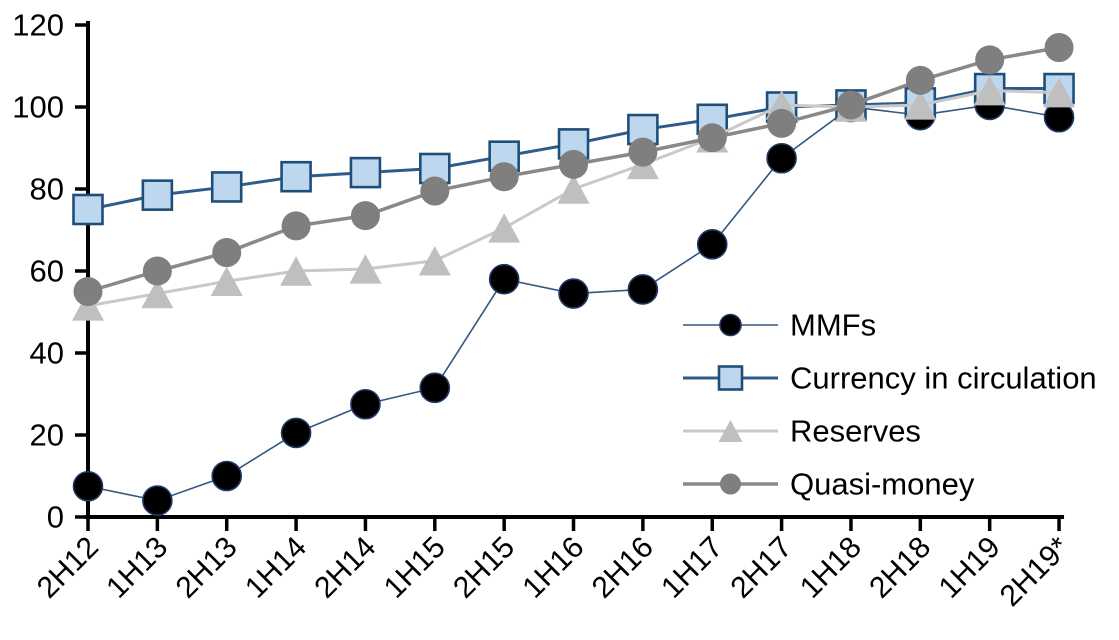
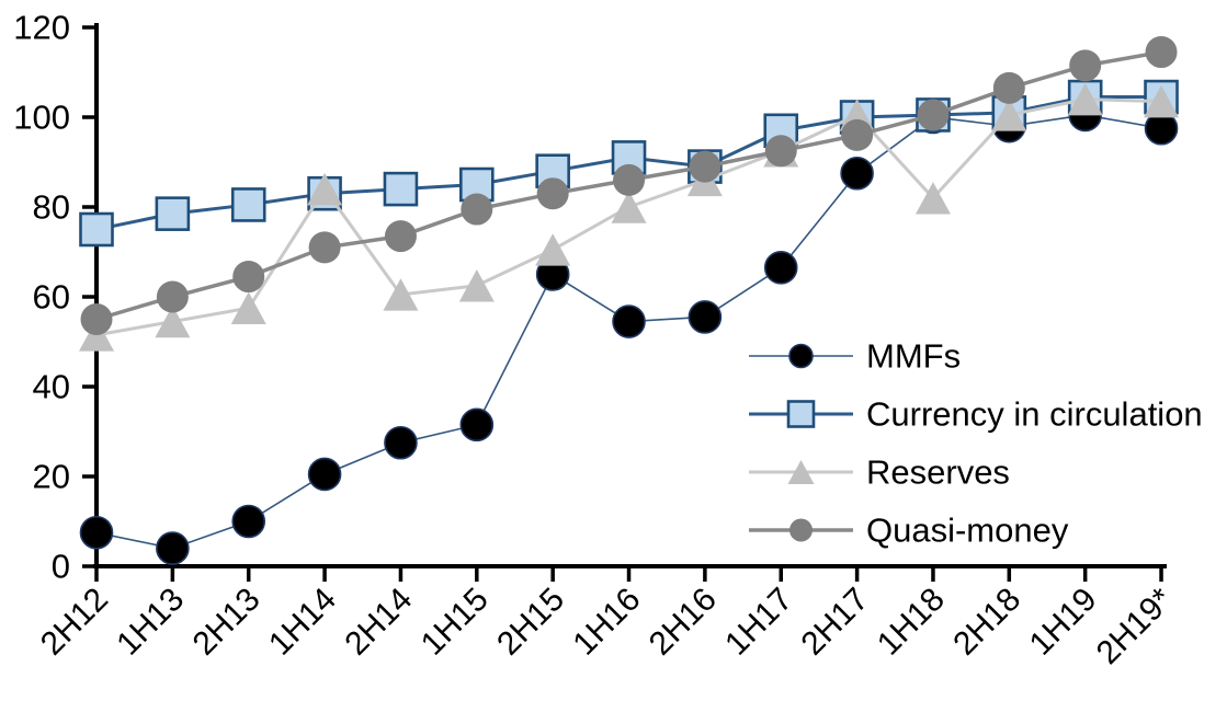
Reserves/1H14: 60 -> 84
MMFs/2H15: 58 -> 65
Currency in circulation/2H16: 94 -> 89
Reserves/1H18: 100 -> 82
